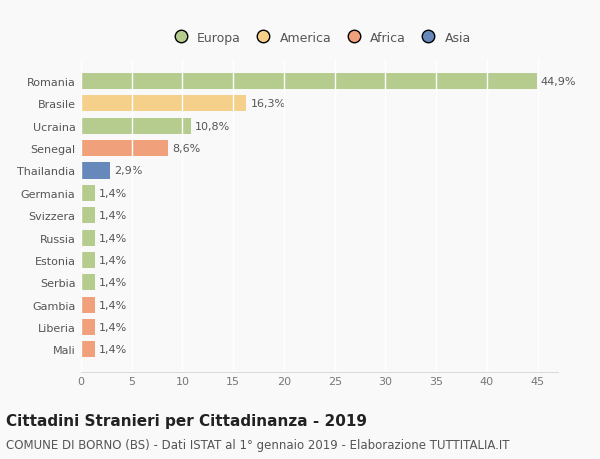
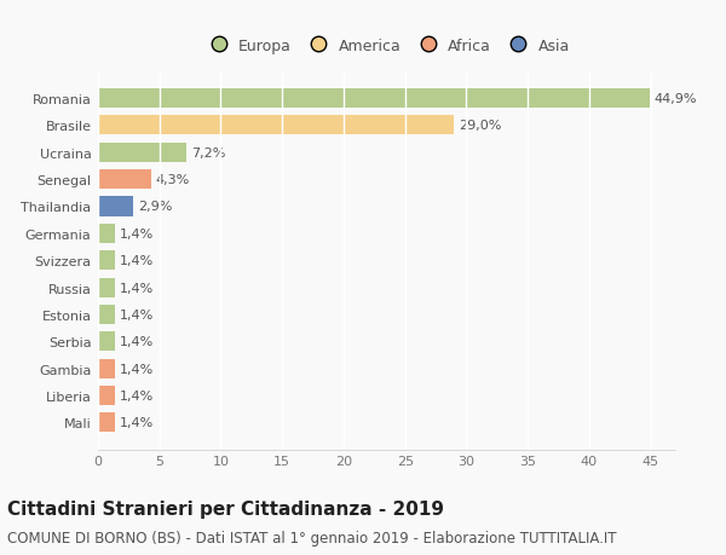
Brasile: 16,3% -> 29,0%
Ucraina: 10,8% -> 7,2%
Senegal: 8,6% -> 4,3%
